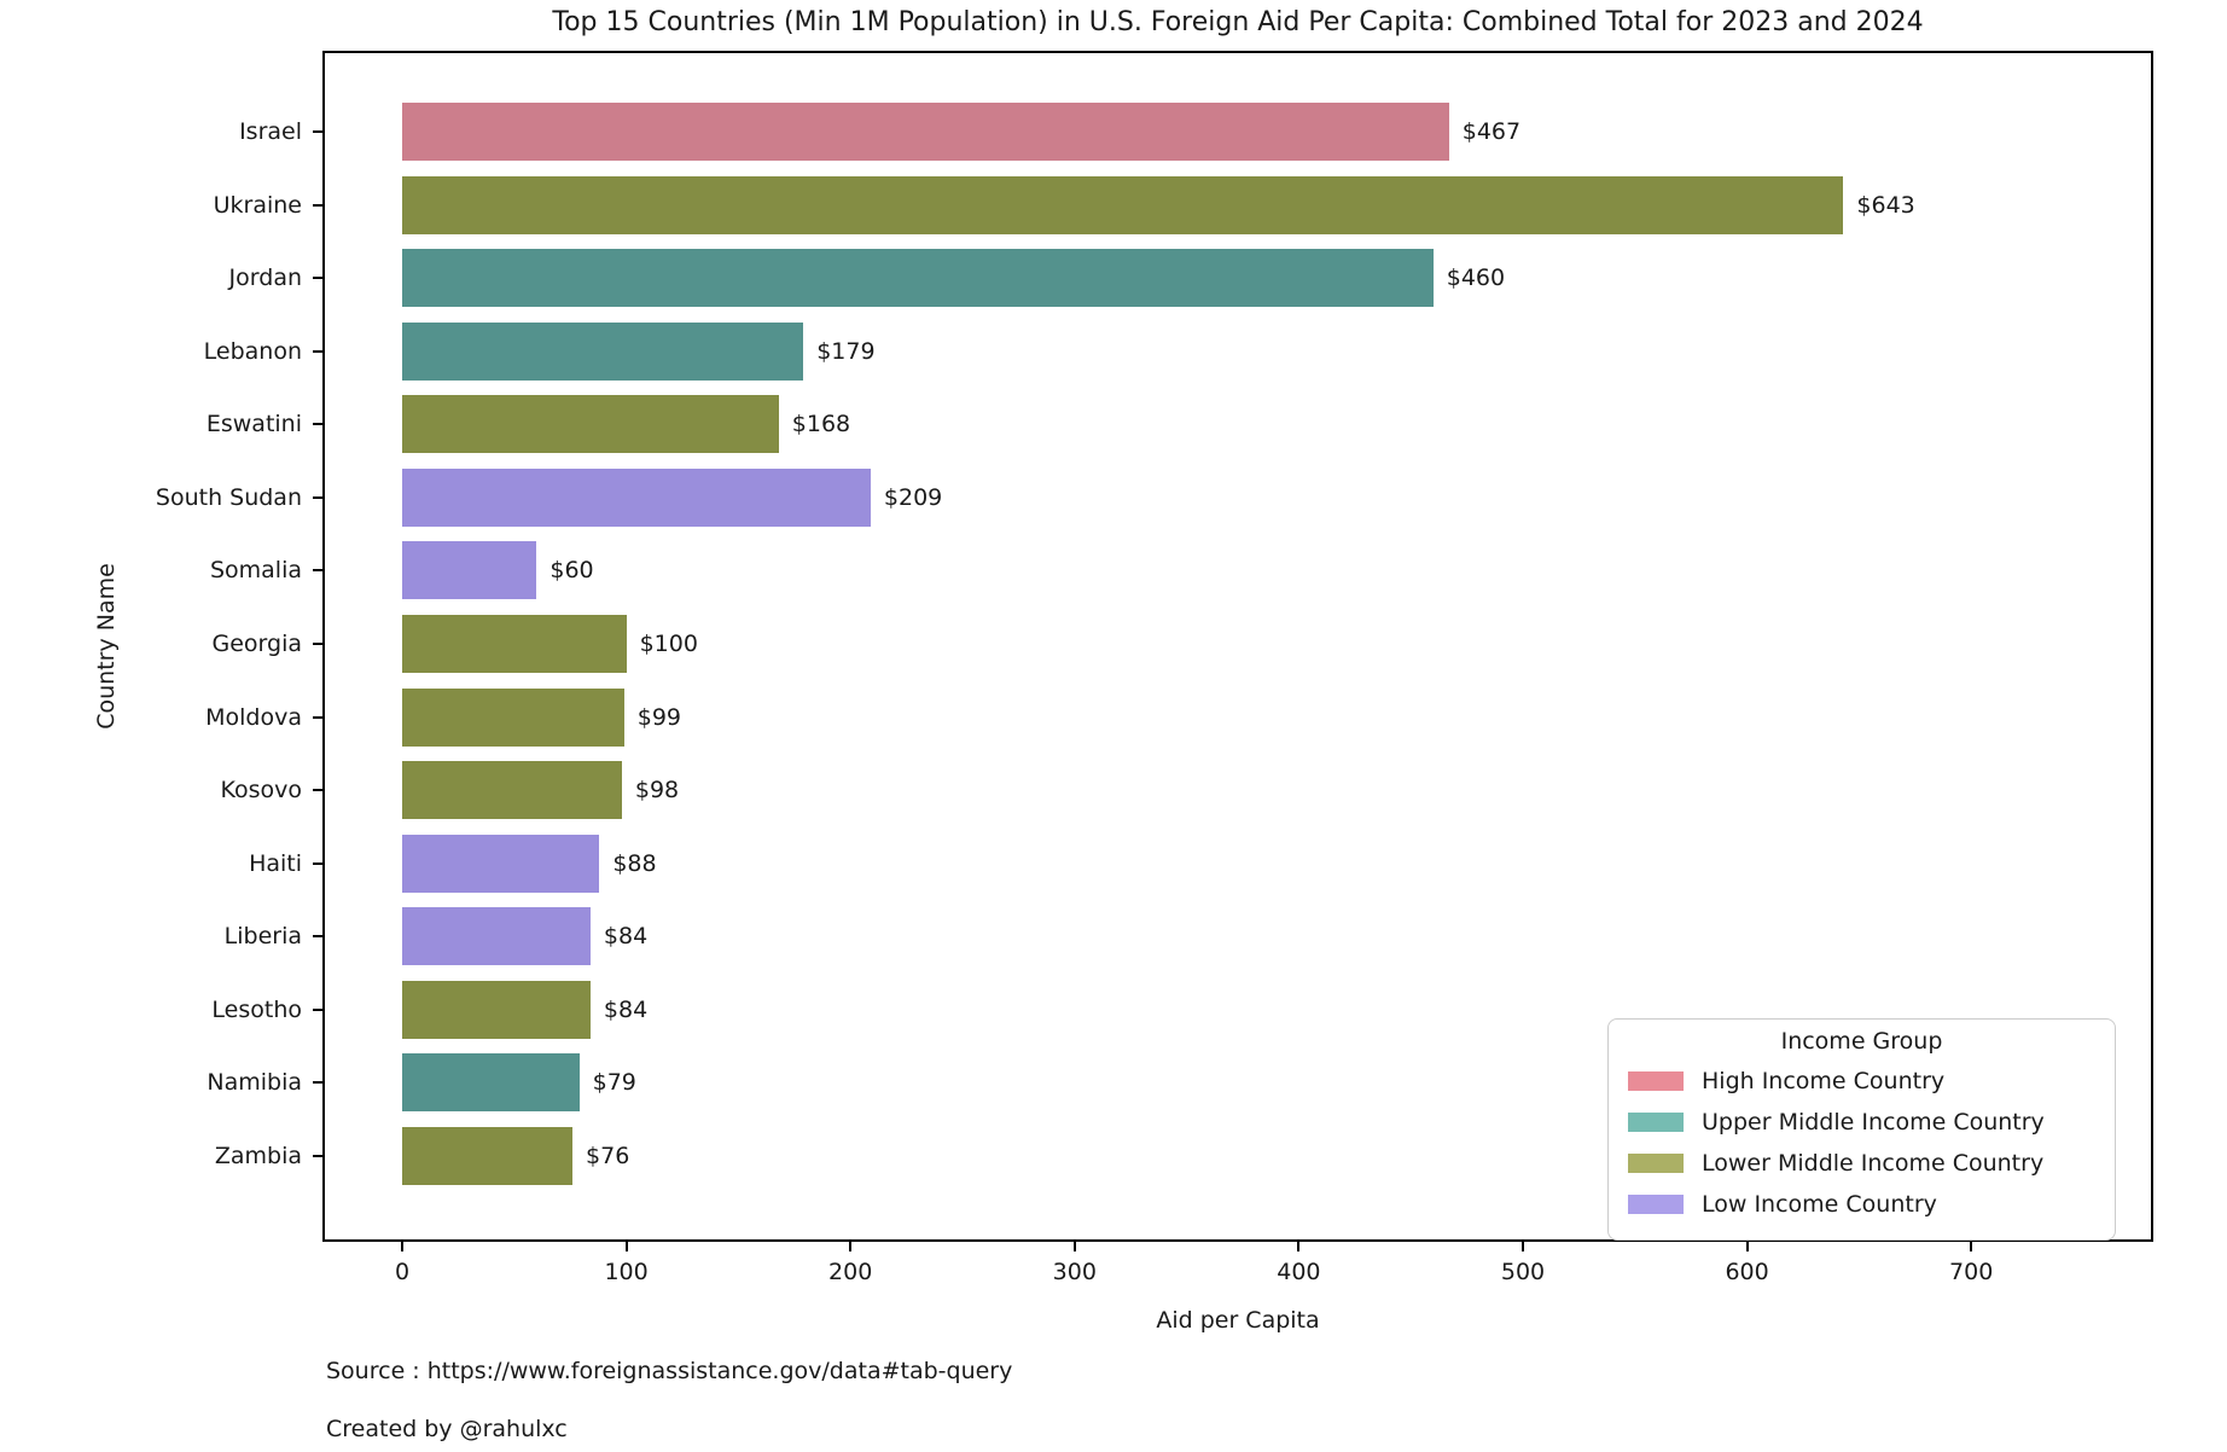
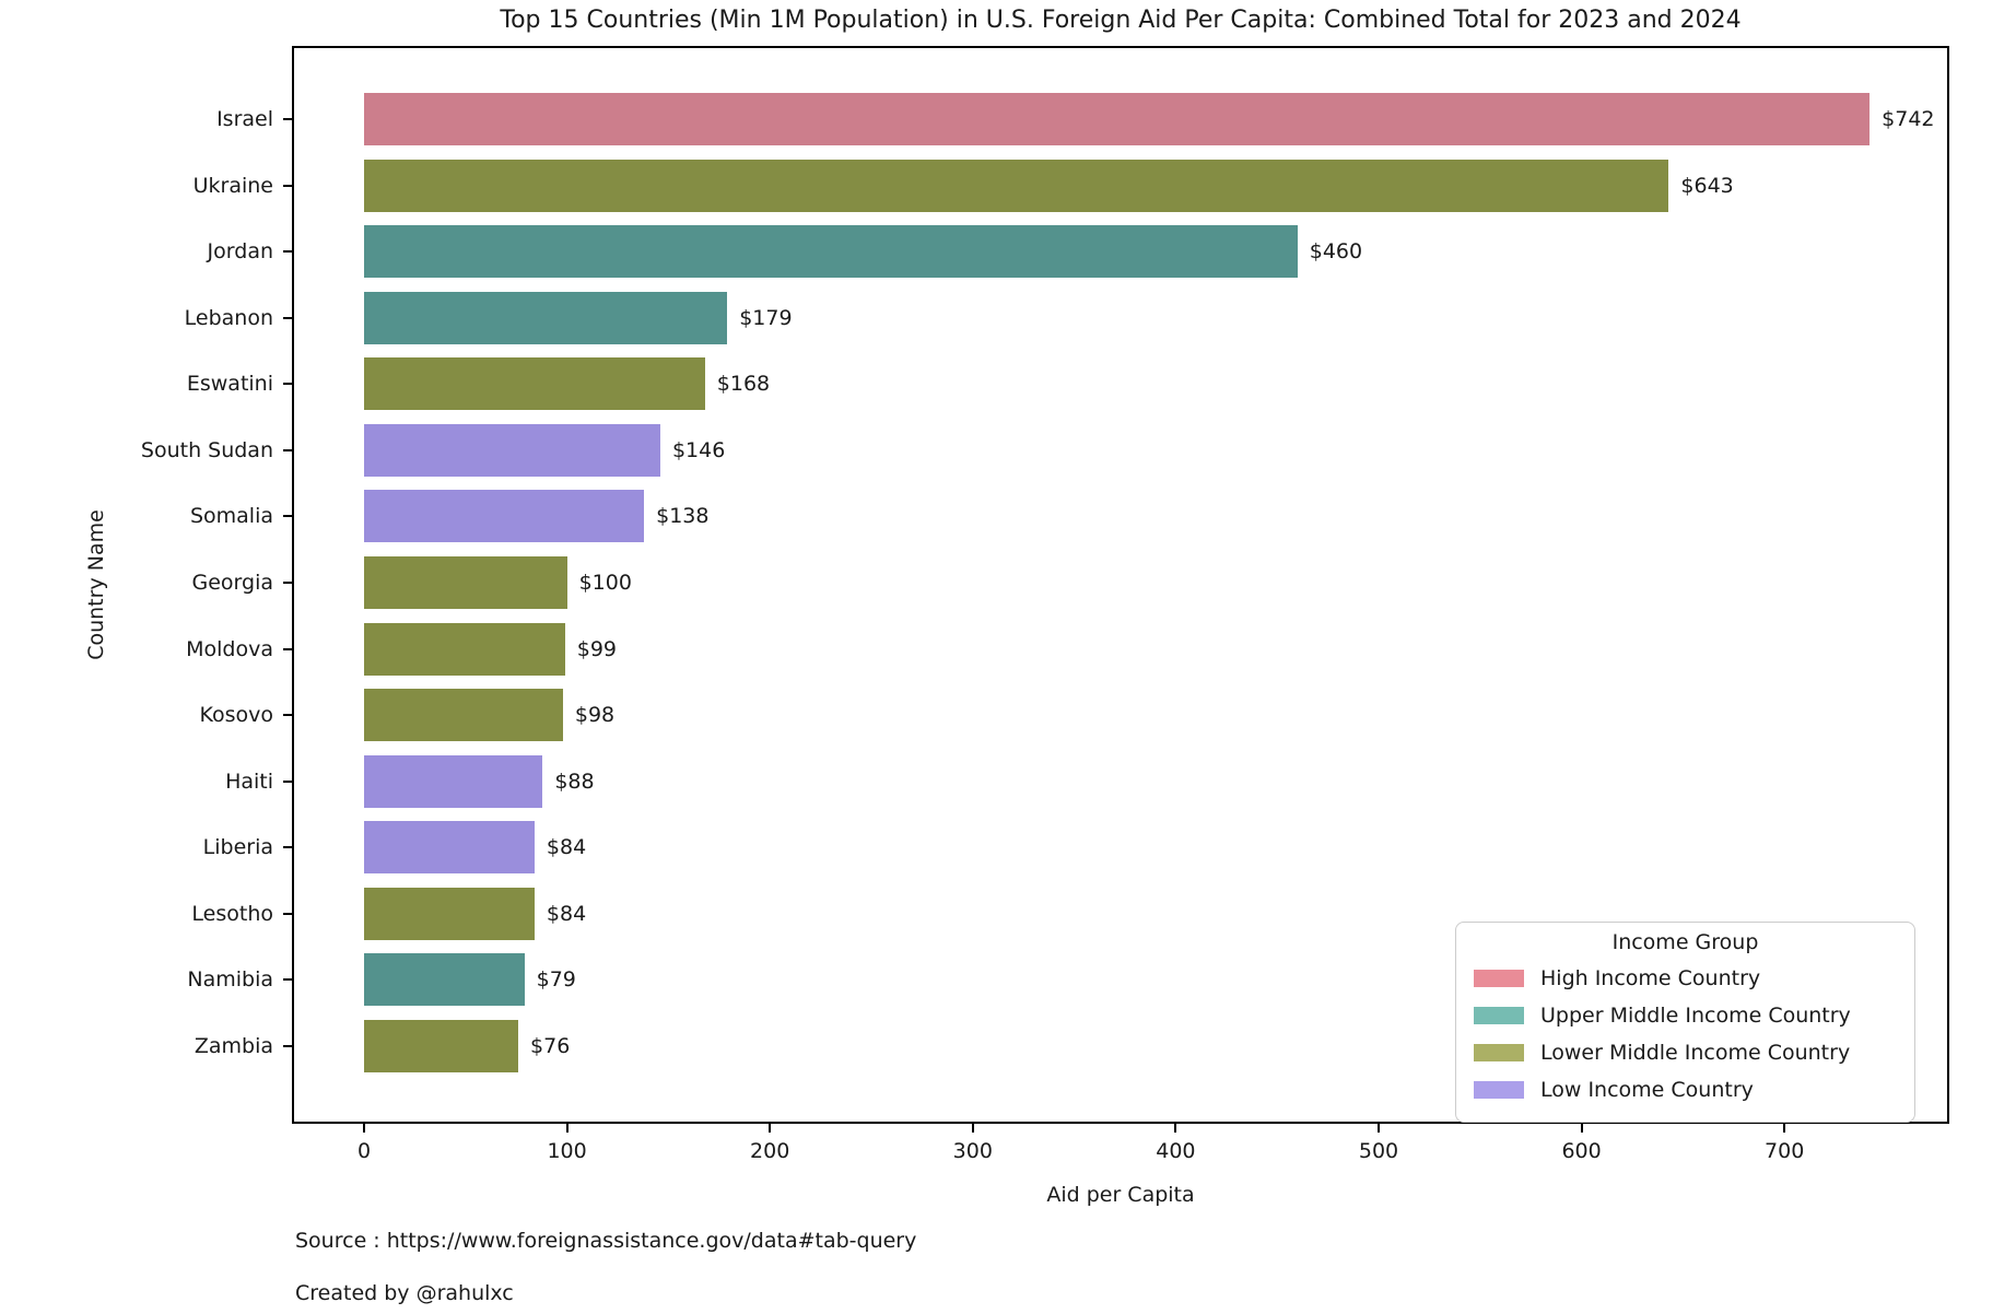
Israel: $467 -> $742
South Sudan: $209 -> $146
Somalia: $60 -> $138
